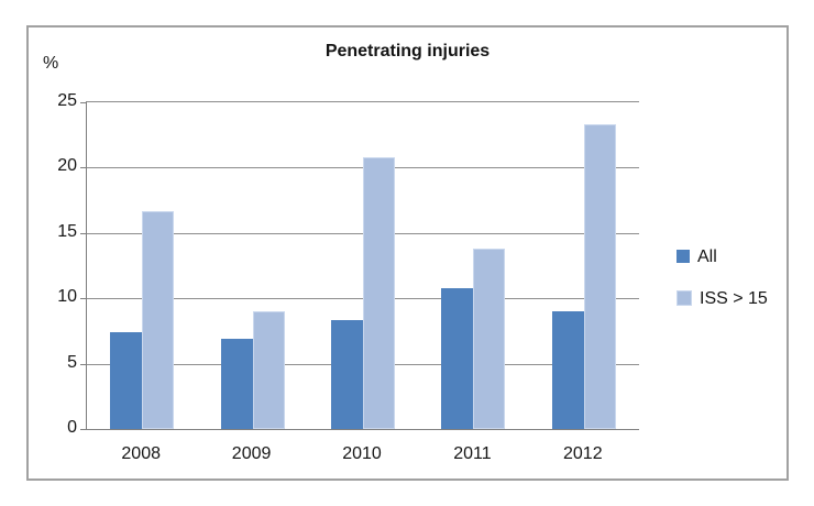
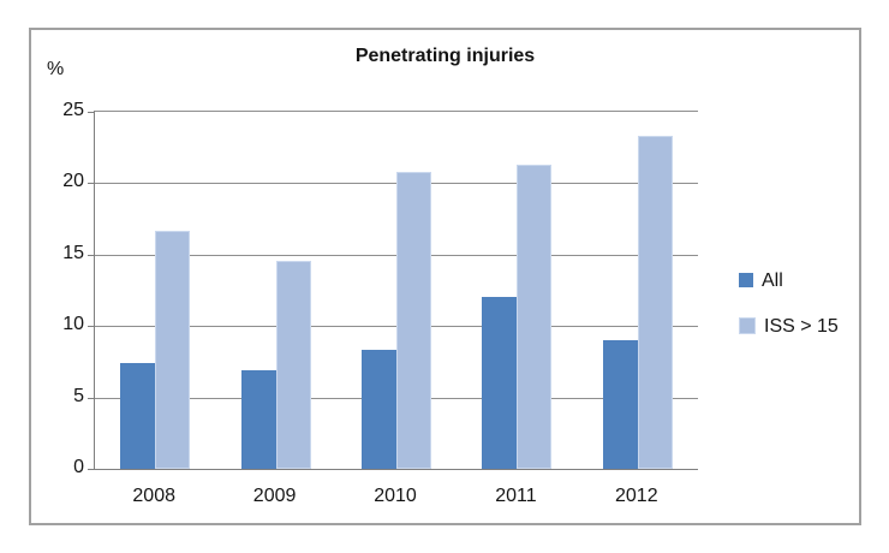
ISS > 15/2009: 9.0 -> 14.6
All/2011: 10.8 -> 12.0
ISS > 15/2011: 13.8 -> 21.3
